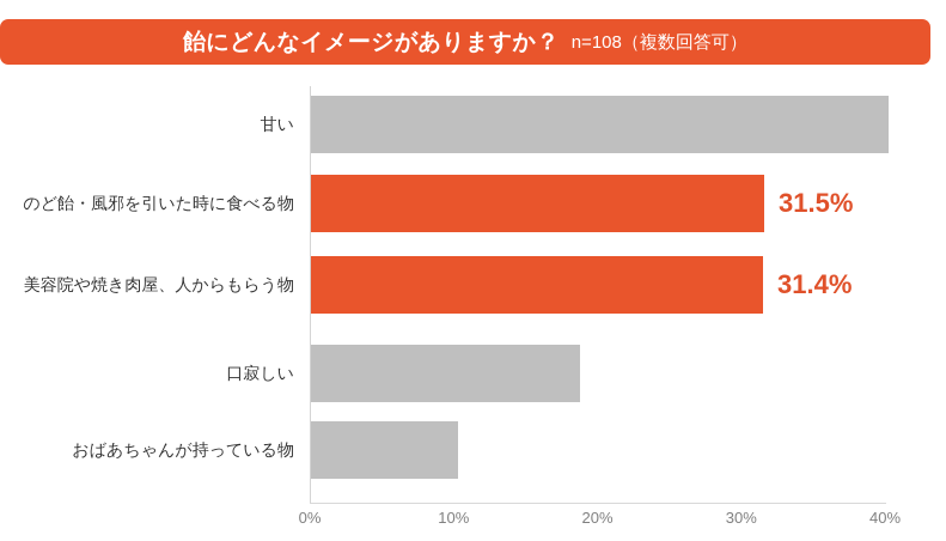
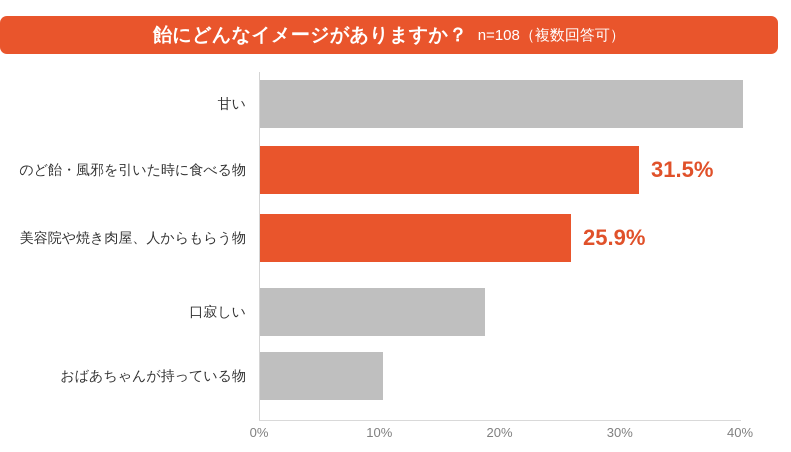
美容院や焼き肉屋、人からもらう物: 31.4% -> 25.9%
